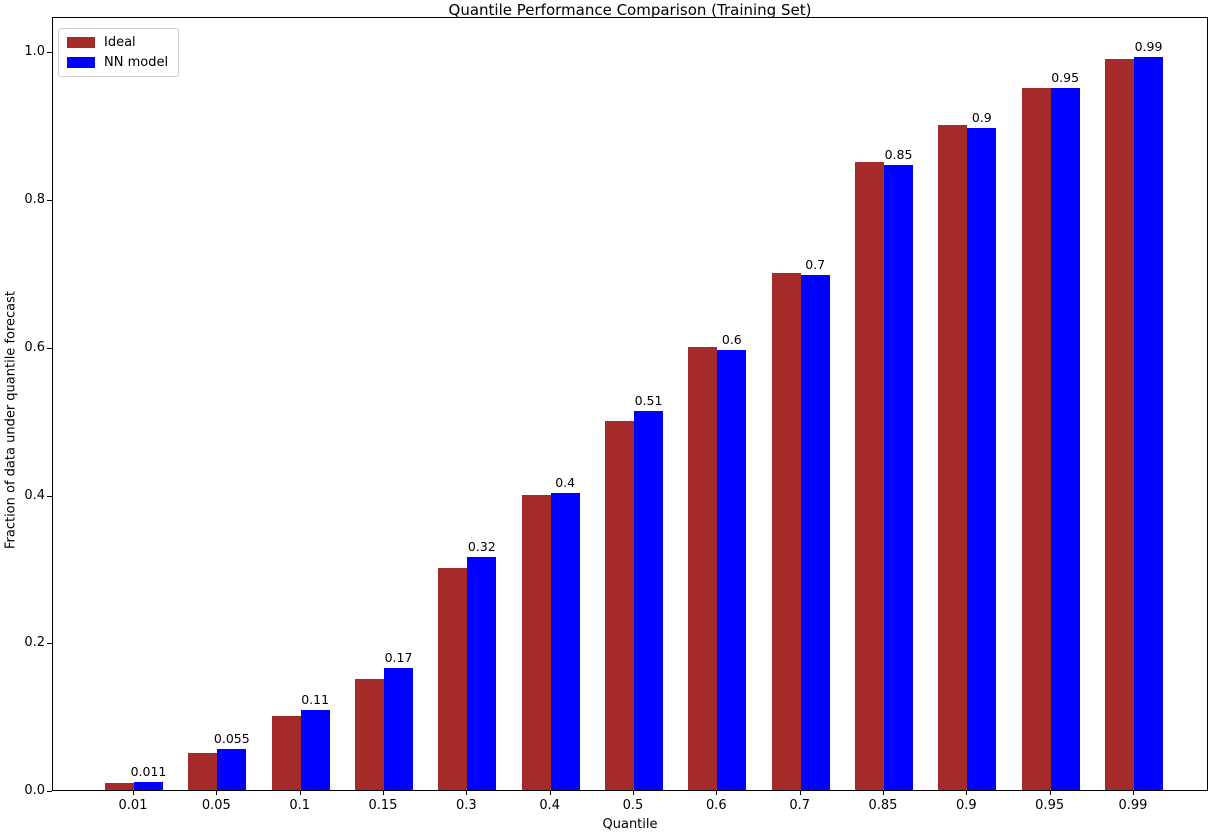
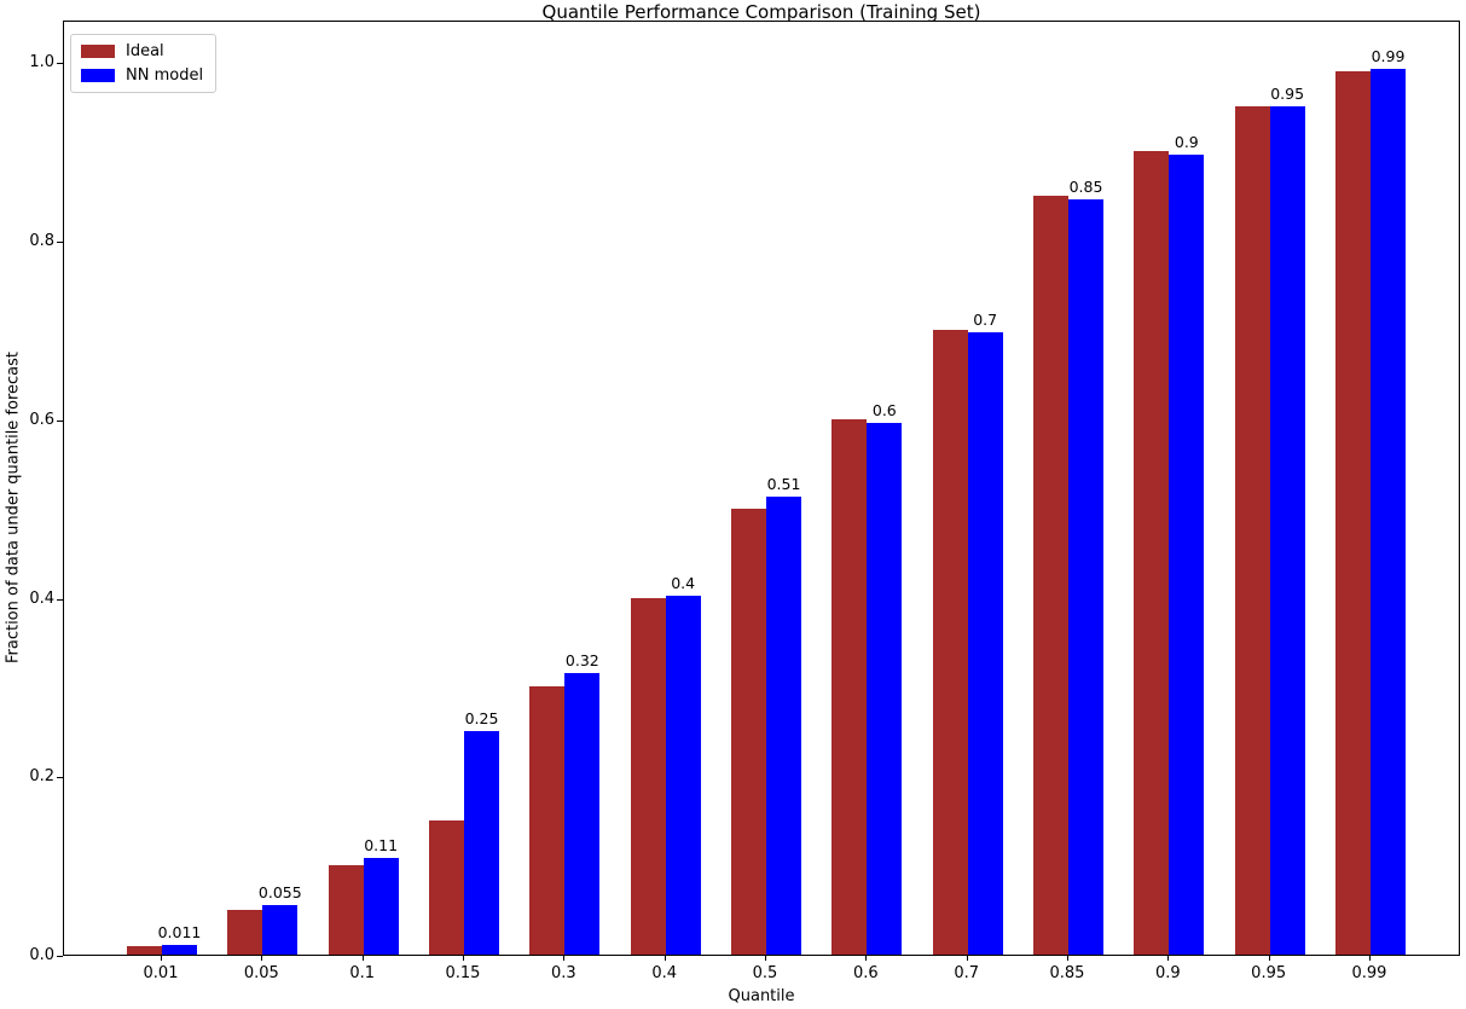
NN model/0.15: 0.17 -> 0.25
